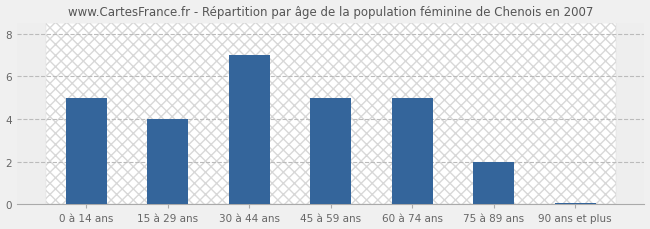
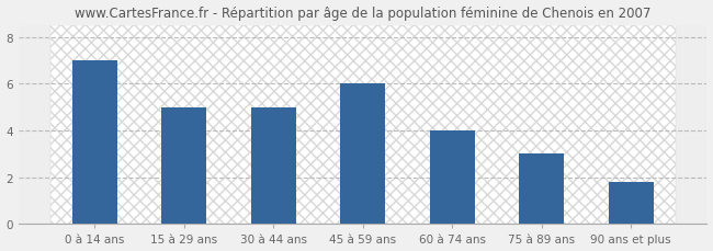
0 à 14 ans: 5.00 -> 7.00
15 à 29 ans: 4.00 -> 5.00
30 à 44 ans: 7.00 -> 5.00
45 à 59 ans: 5.00 -> 6.00
60 à 74 ans: 5.00 -> 4.00
75 à 89 ans: 2.00 -> 3.00
90 ans et plus: 0.07 -> 1.80
